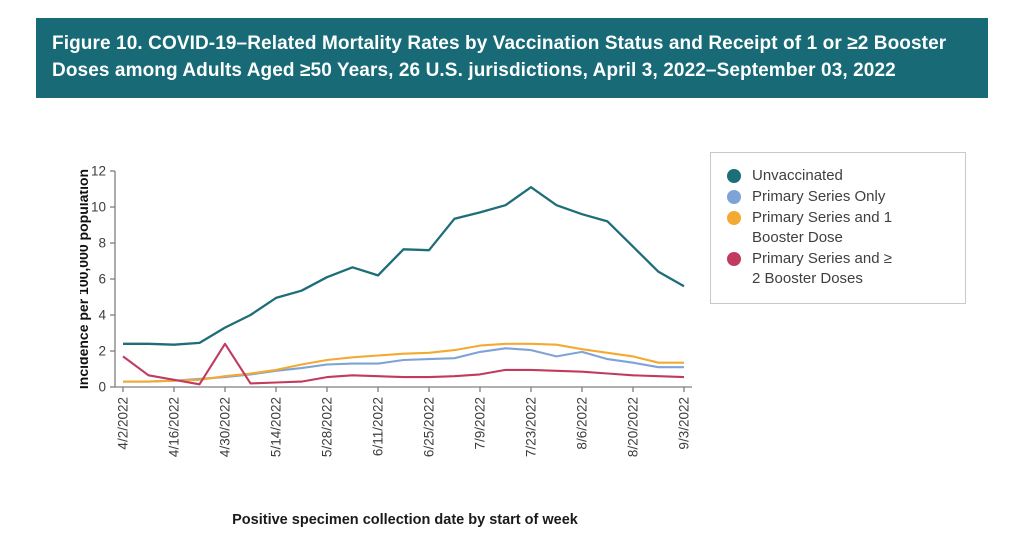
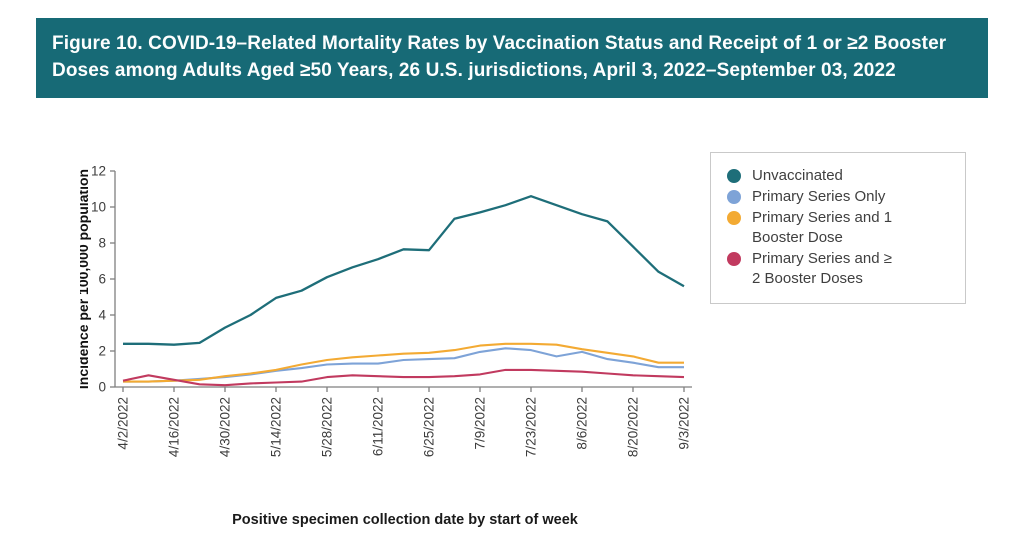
Primary Series and ≥ 2 Booster Doses/4/2/2022: 1.7 -> 0.3
Primary Series and ≥ 2 Booster Doses/4/30/2022: 2.4 -> 0.1
Unvaccinated/6/11/2022: 6.2 -> 7.1
Unvaccinated/7/23/2022: 11.1 -> 10.6
